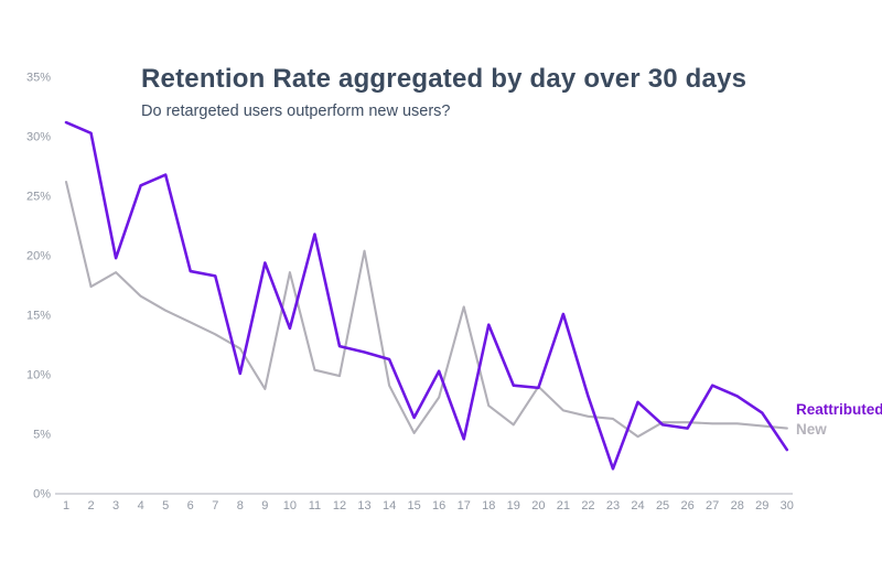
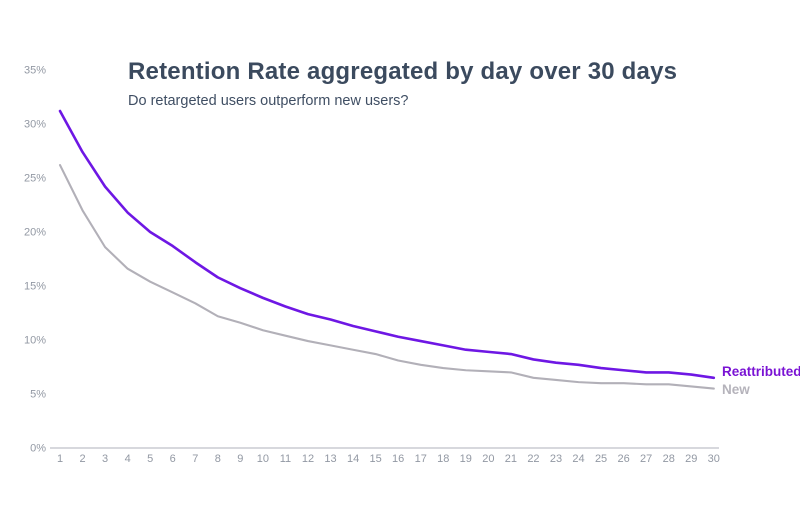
Reattributed/2: 30.3% -> 27.4%
New/2: 17.4% -> 22.0%
Reattributed/3: 19.8% -> 24.2%
Reattributed/4: 25.9% -> 21.8%
Reattributed/5: 26.8% -> 20.0%
Reattributed/7: 18.3% -> 17.2%
Reattributed/8: 10.1% -> 15.8%
Reattributed/9: 19.4% -> 14.8%
New/9: 8.8% -> 11.6%
New/10: 18.6% -> 10.9%
Reattributed/11: 21.8% -> 13.1%
New/13: 20.4% -> 9.5%
Reattributed/15: 6.4% -> 10.8%
New/15: 5.1% -> 8.7%
Reattributed/17: 4.6% -> 9.9%
New/17: 15.7% -> 7.7%
Reattributed/18: 14.2% -> 9.5%
New/19: 5.8% -> 7.2%
New/20: 9.0% -> 7.1%
Reattributed/21: 15.1% -> 8.7%
Reattributed/23: 2.1% -> 7.9%
New/24: 4.8% -> 6.1%
Reattributed/25: 5.8% -> 7.4%
Reattributed/26: 5.5% -> 7.2%
Reattributed/27: 9.1% -> 7.0%
Reattributed/28: 8.2% -> 7.0%
Reattributed/30: 3.7% -> 6.5%
